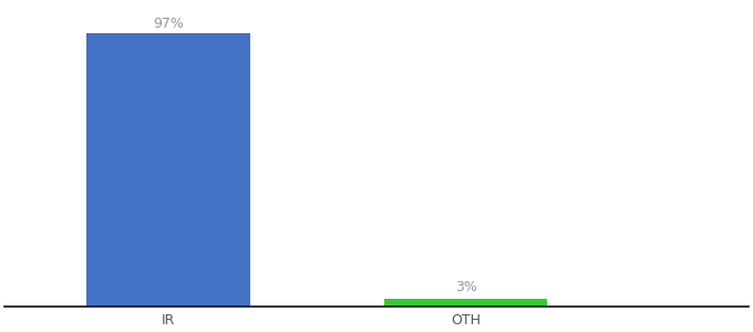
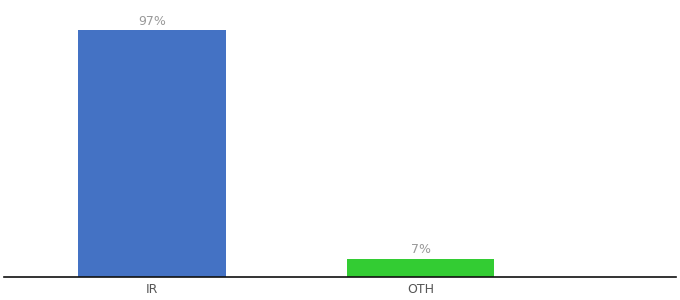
OTH: 3% -> 7%
